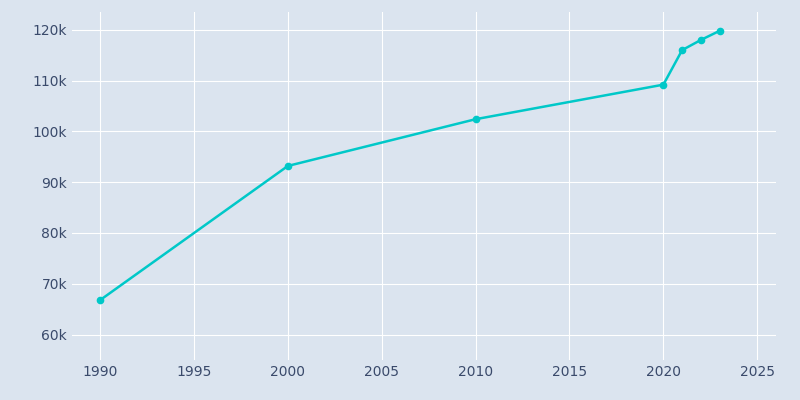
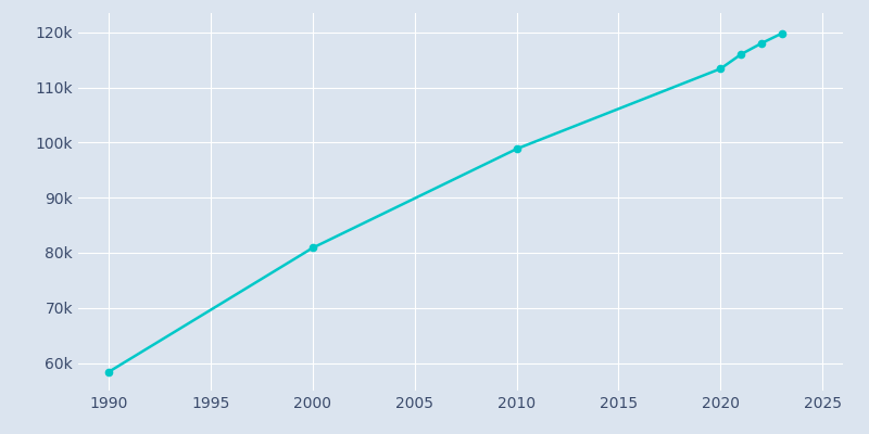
1990: 66.8k -> 58.4k
2000: 93.2k -> 80.9k
2010: 102.4k -> 98.8k
2020: 109.2k -> 113.4k
